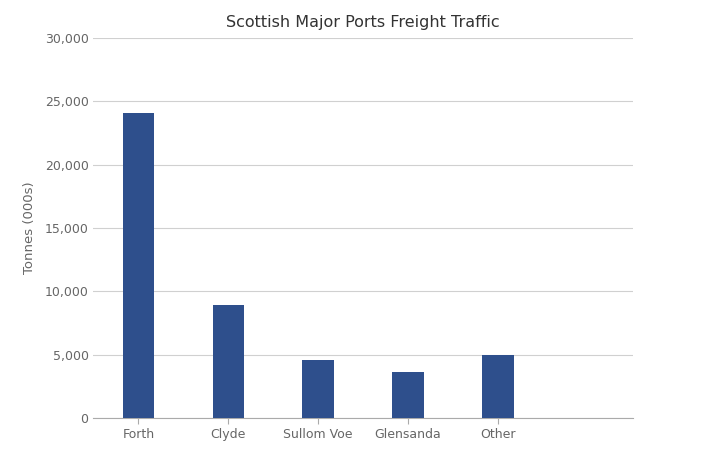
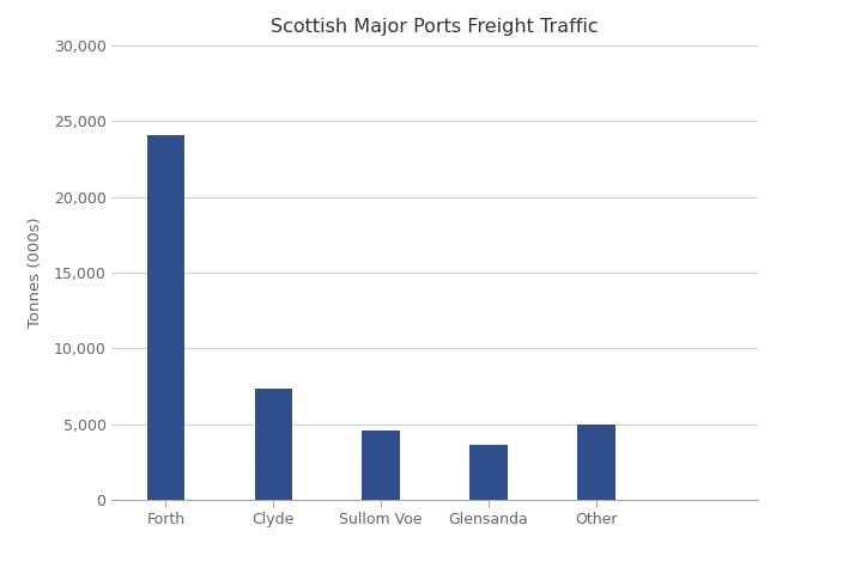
Clyde: 8,900 -> 7,400
